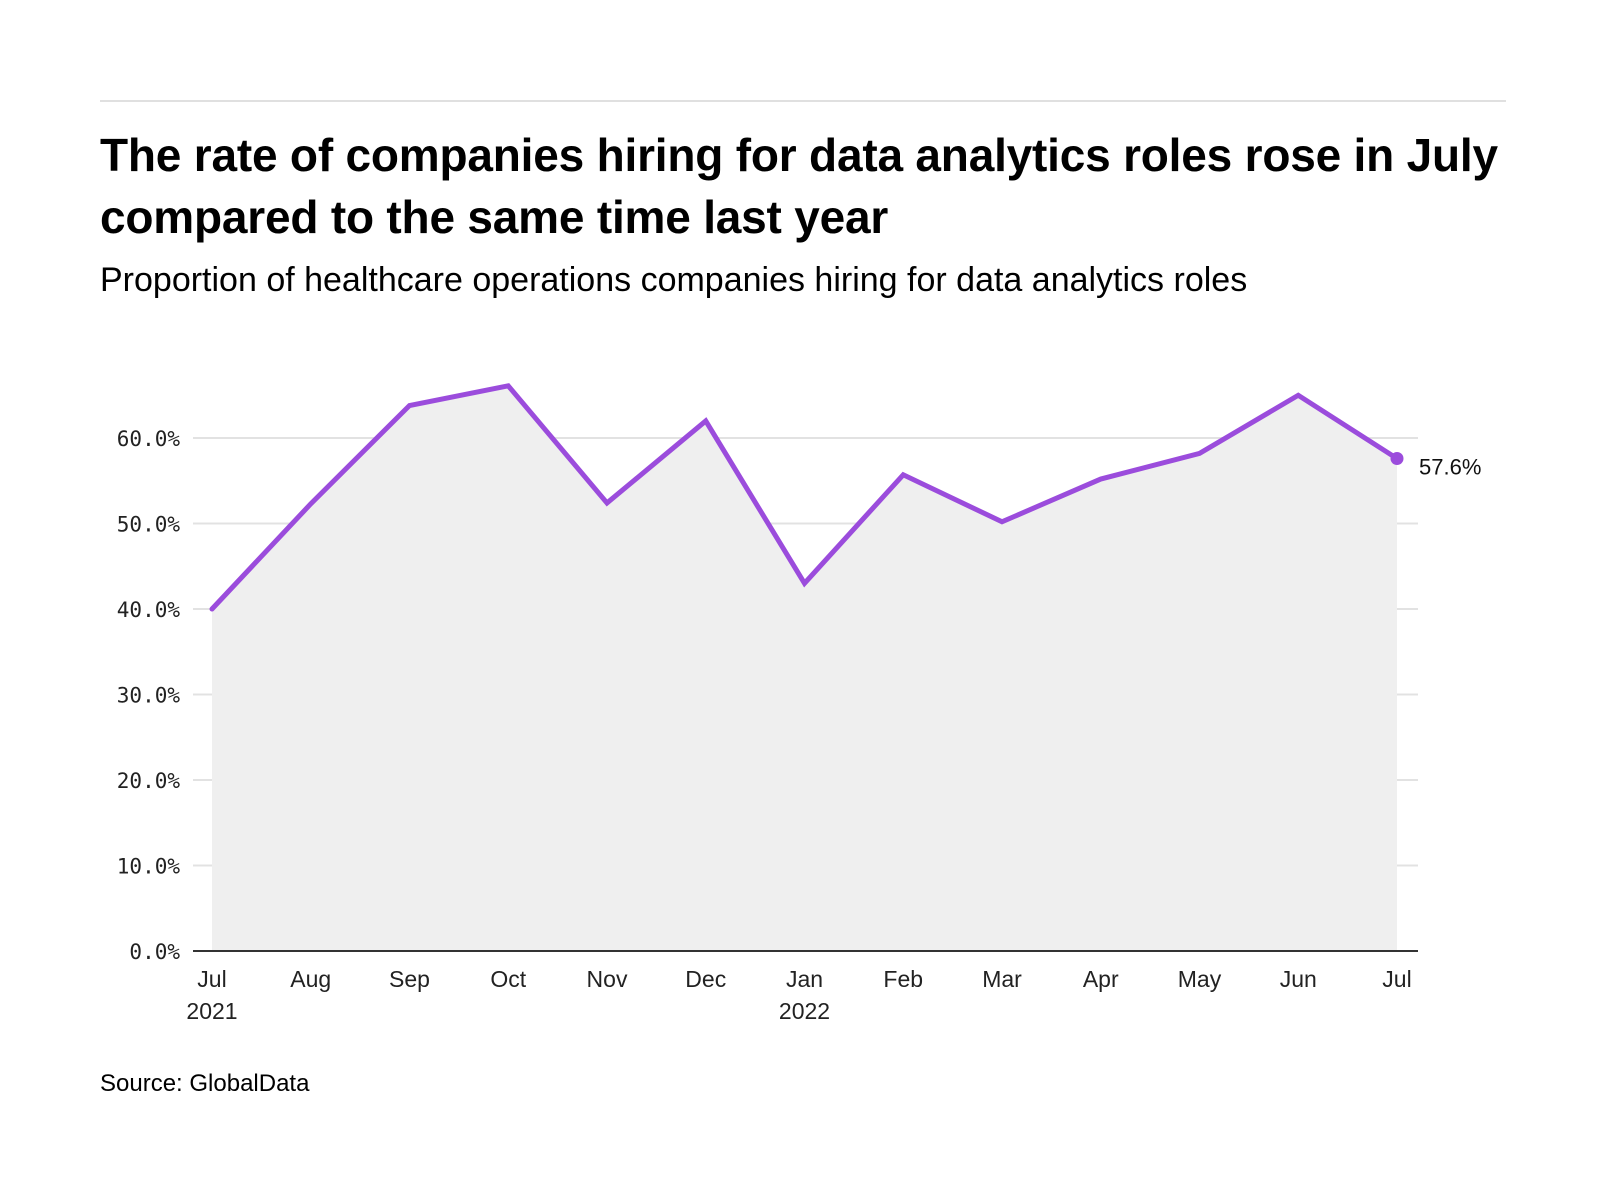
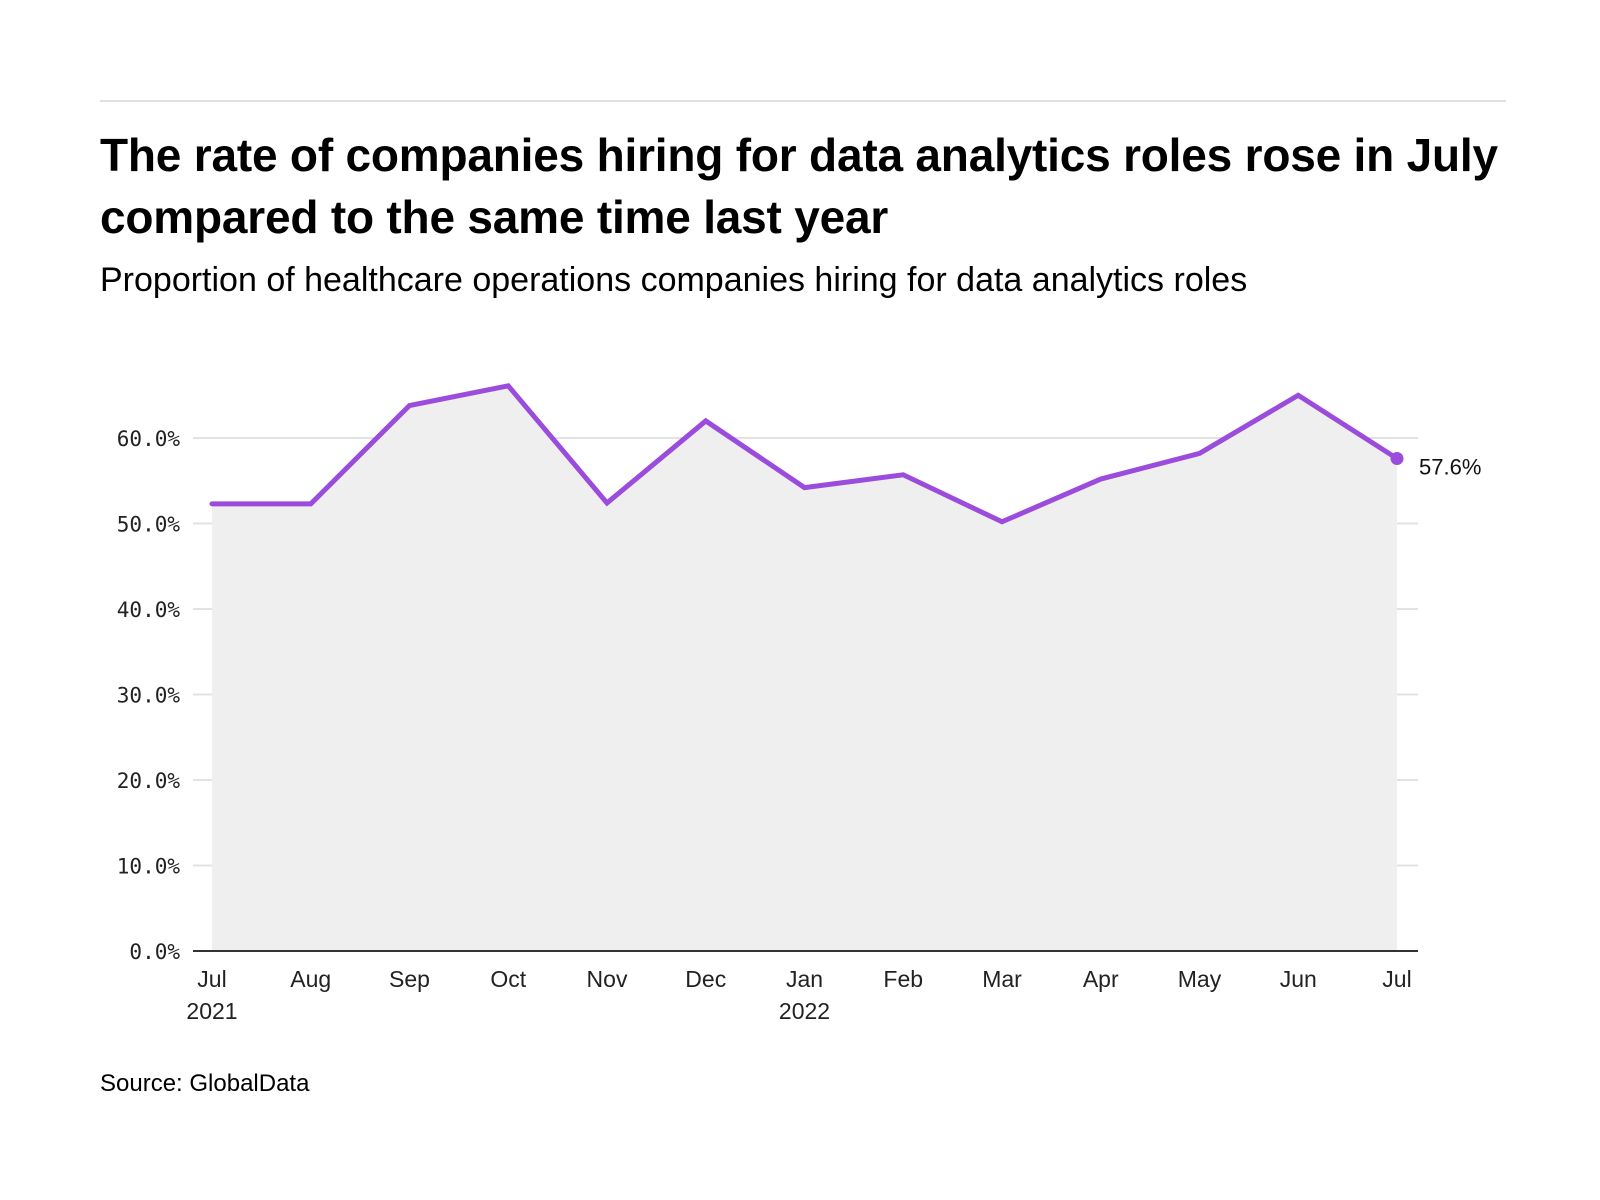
Jul 2021: 40% -> 52%
Jan 2022: 43% -> 54%
